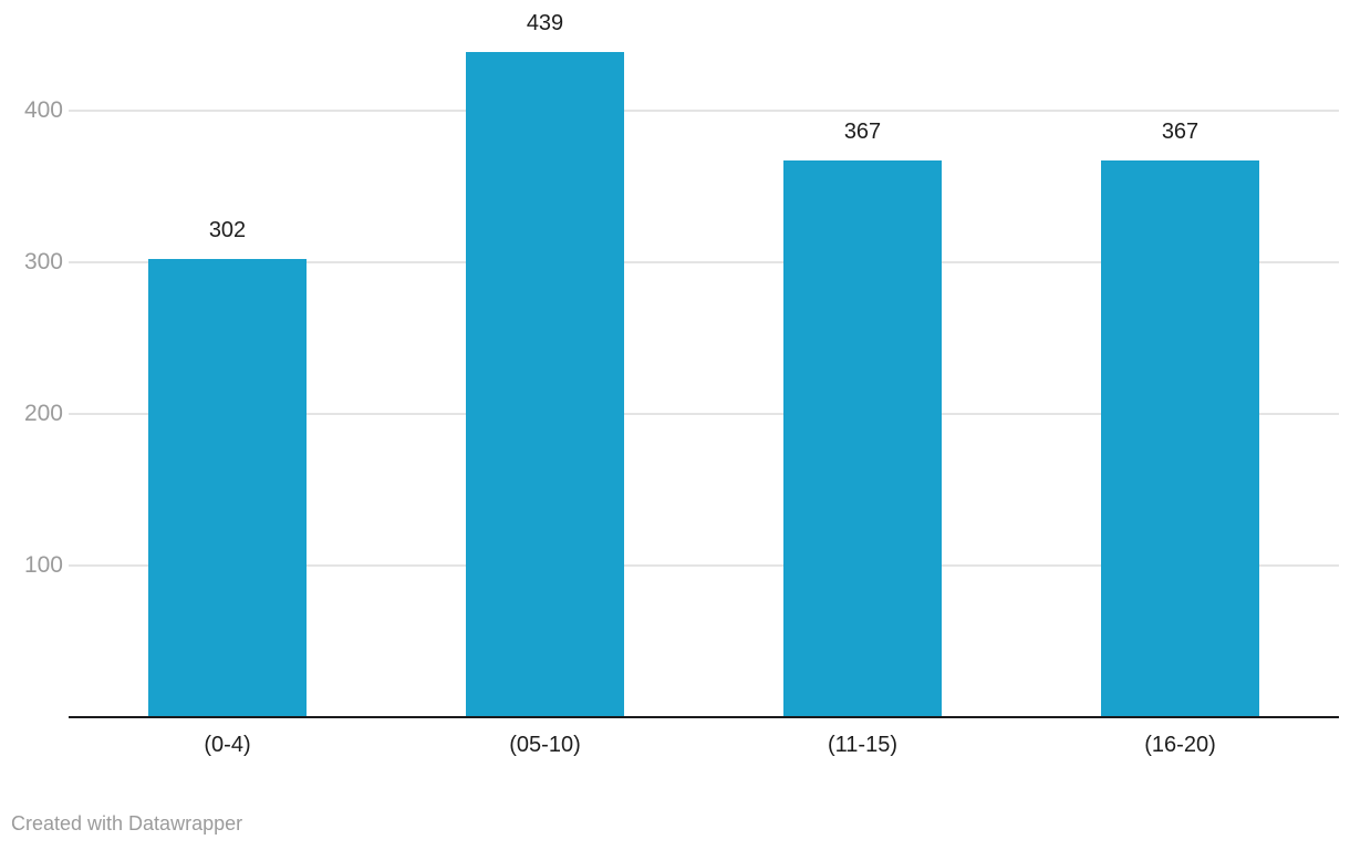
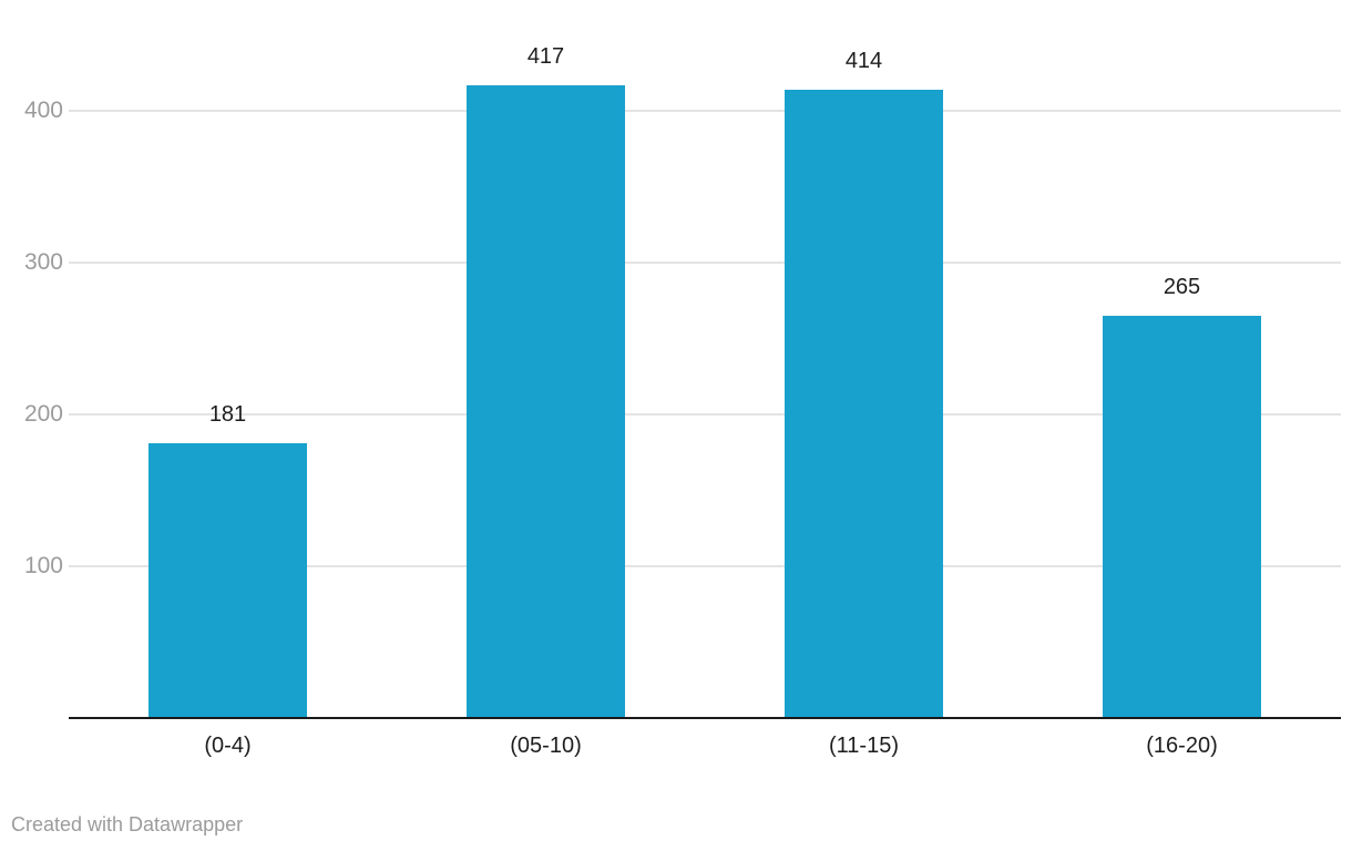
(0-4): 302 -> 181
(05-10): 439 -> 417
(11-15): 367 -> 414
(16-20): 367 -> 265
